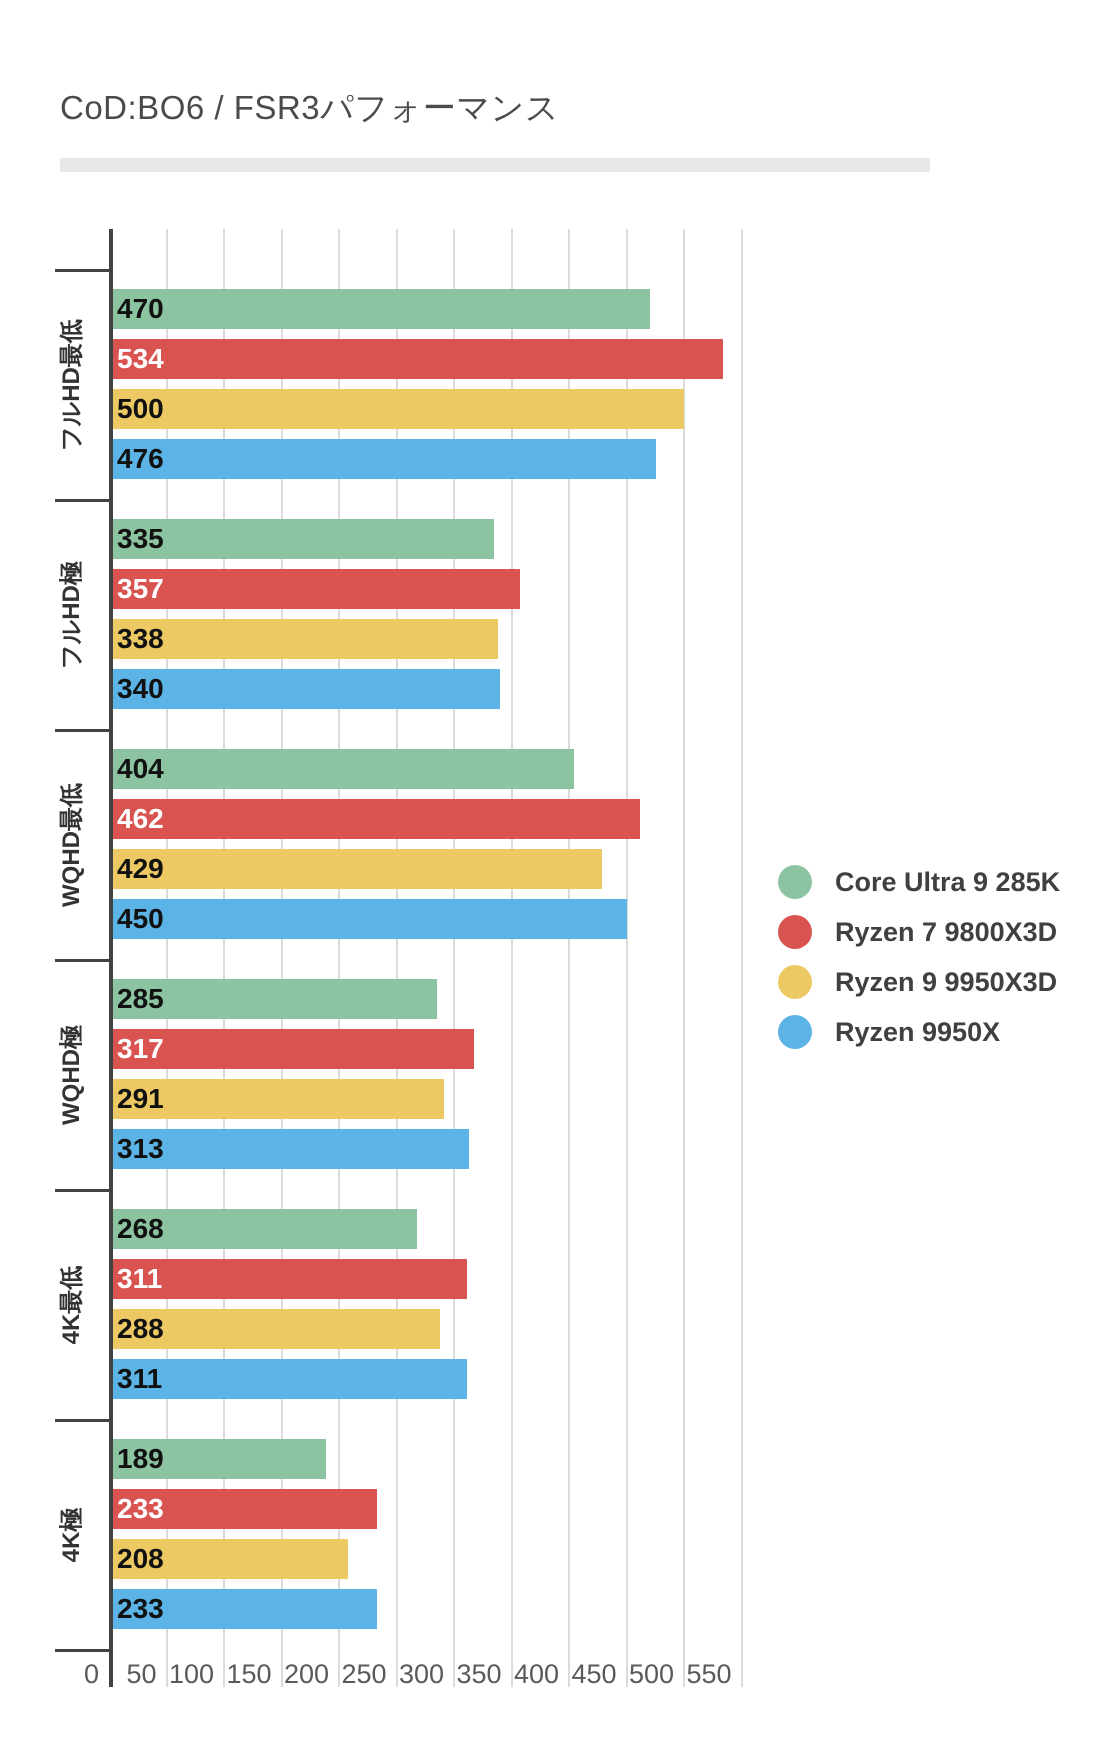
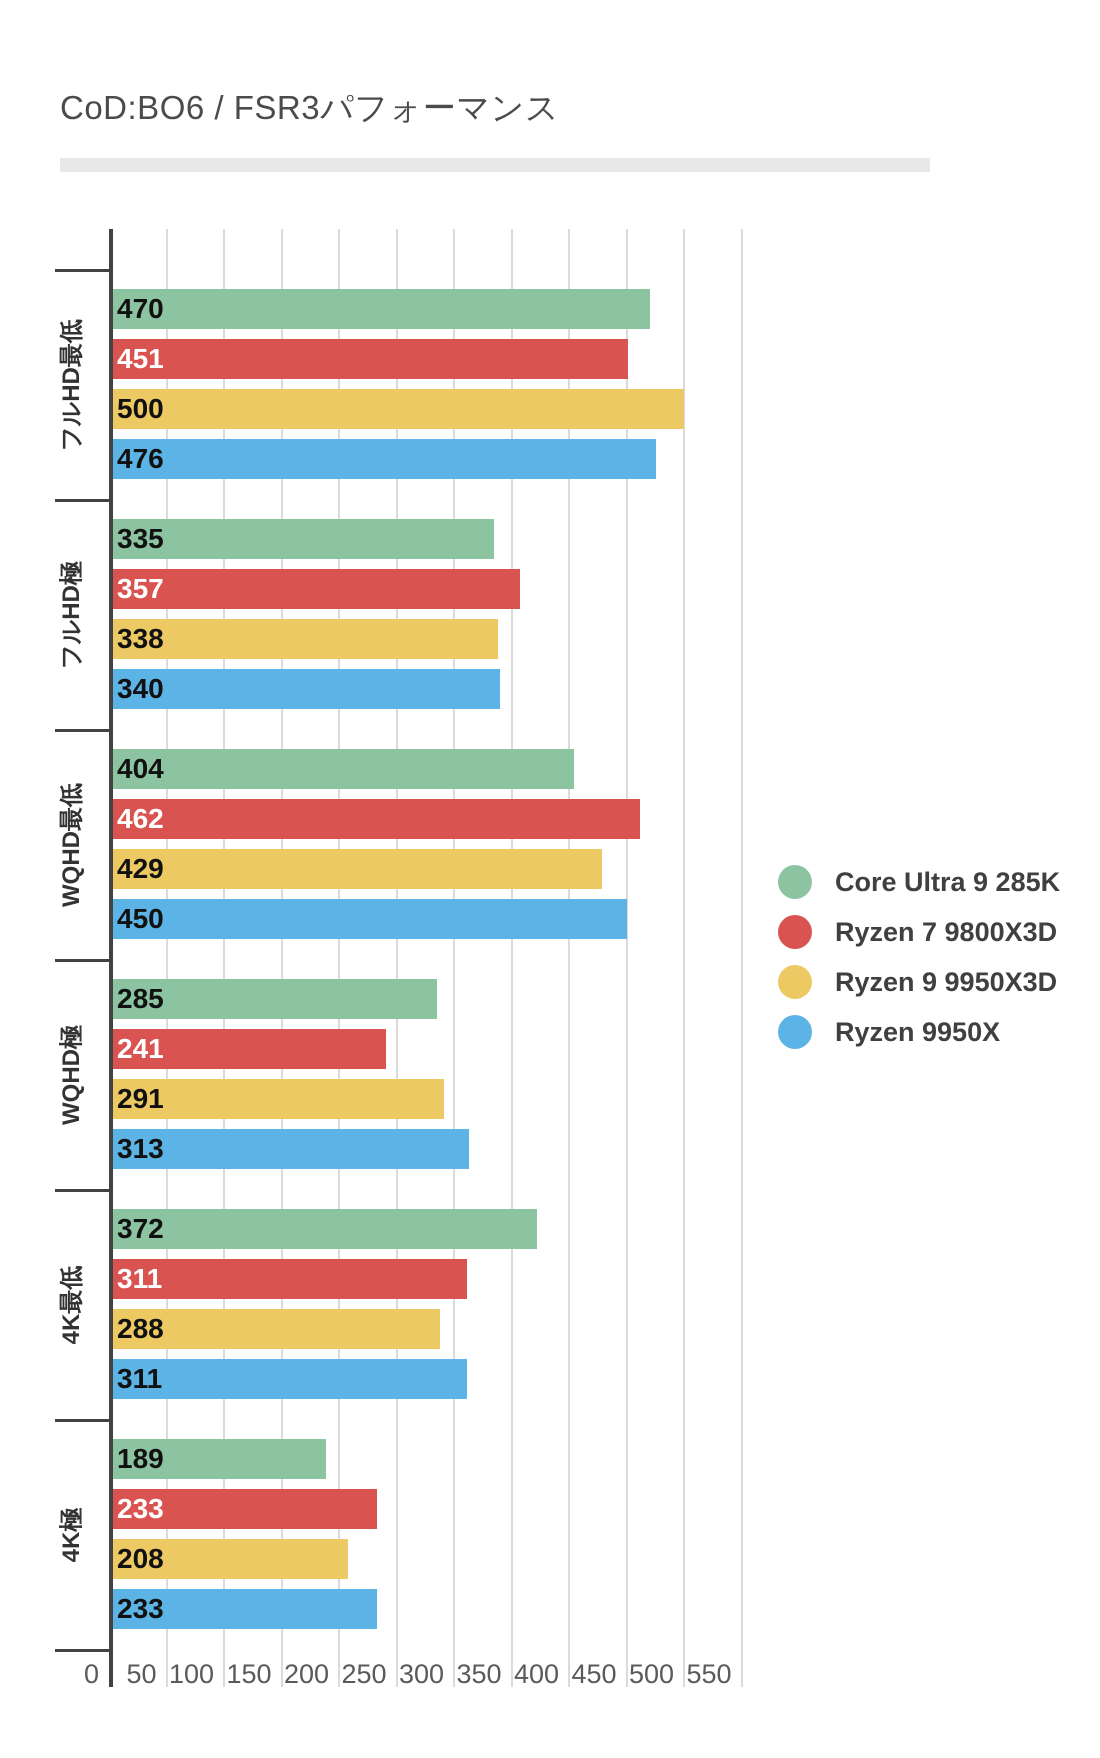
Ryzen 7 9800X3D/フルHD最低: 534 -> 451
Ryzen 7 9800X3D/WQHD極: 317 -> 241
Core Ultra 9 285K/4K最低: 268 -> 372
